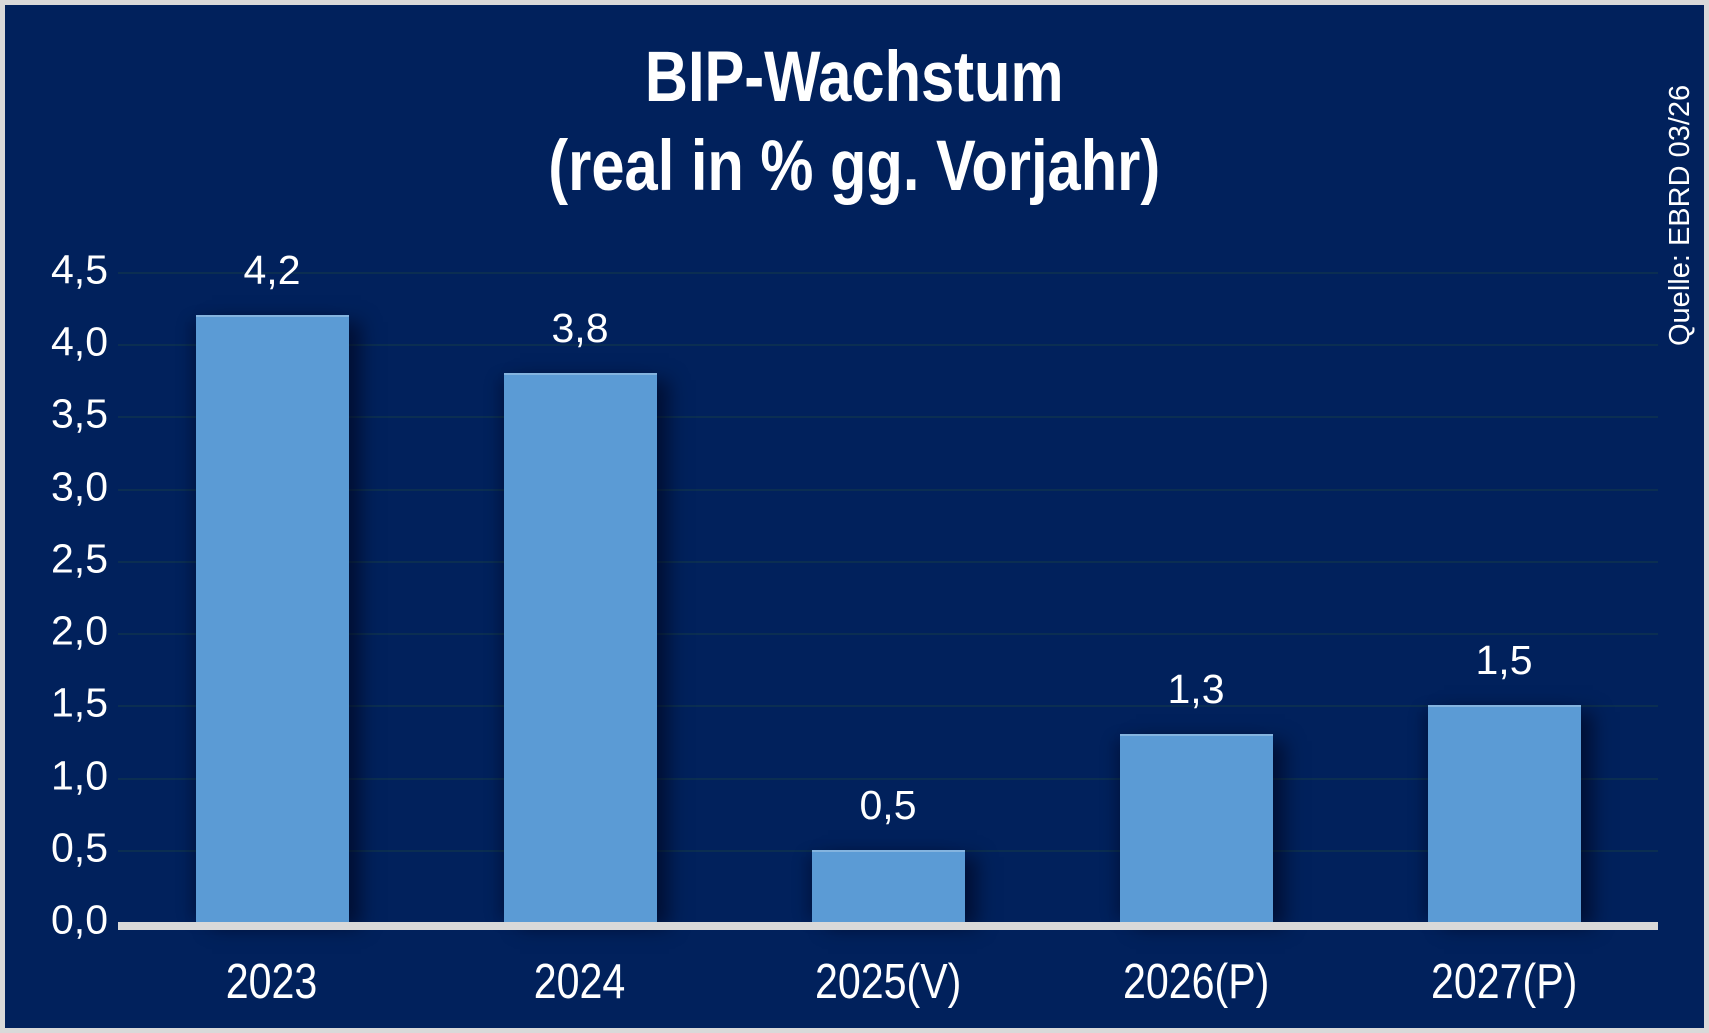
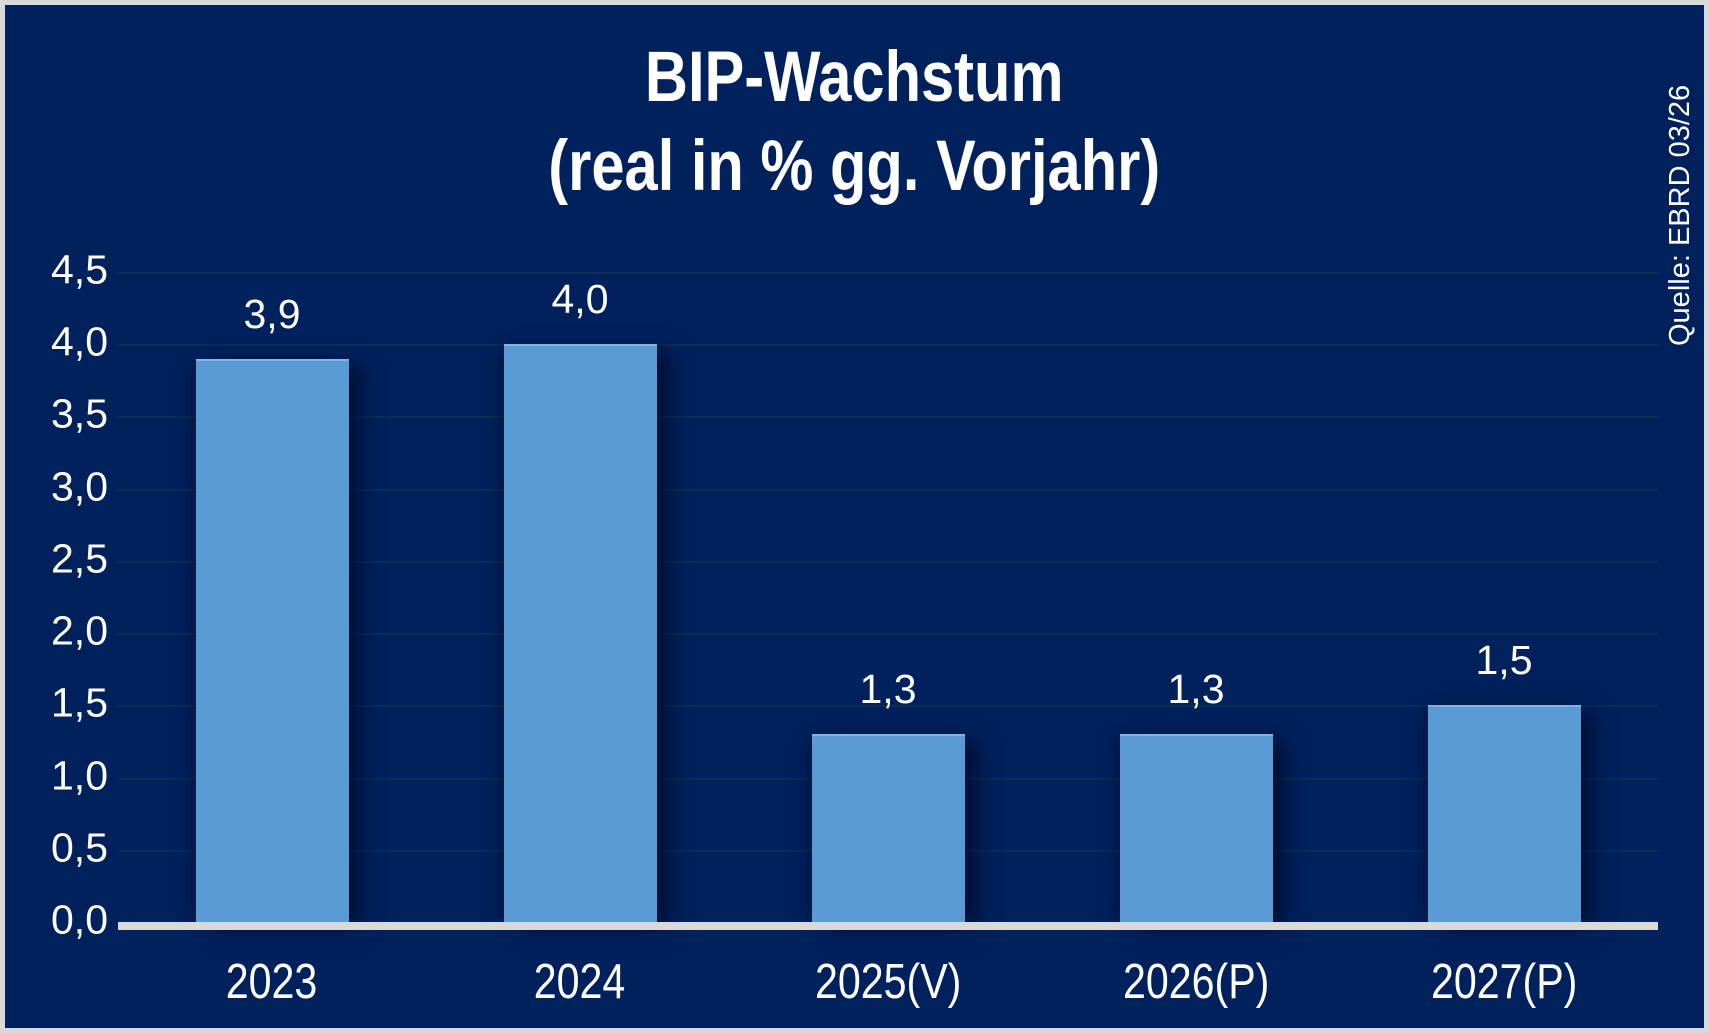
2023: 4,2 -> 3,9
2024: 3,8 -> 4,0
2025(V): 0,5 -> 1,3
